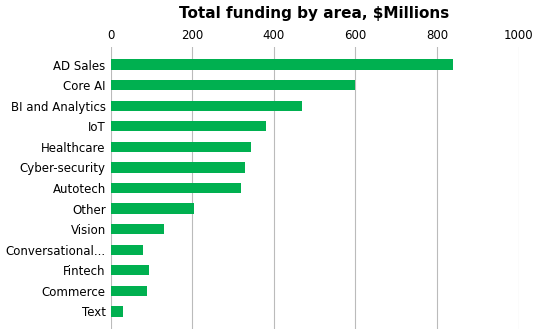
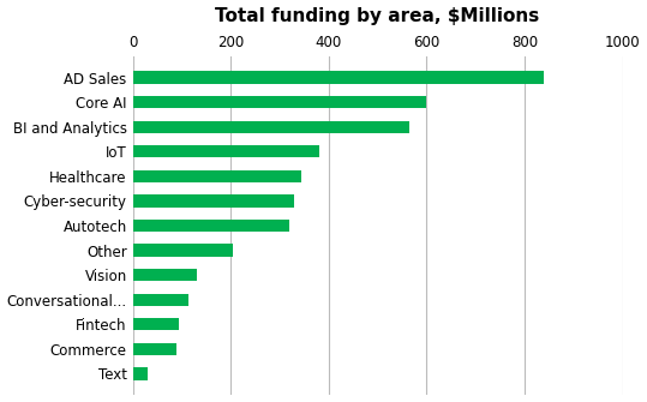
BI and Analytics: 470 -> 565
Conversational...: 80 -> 115
